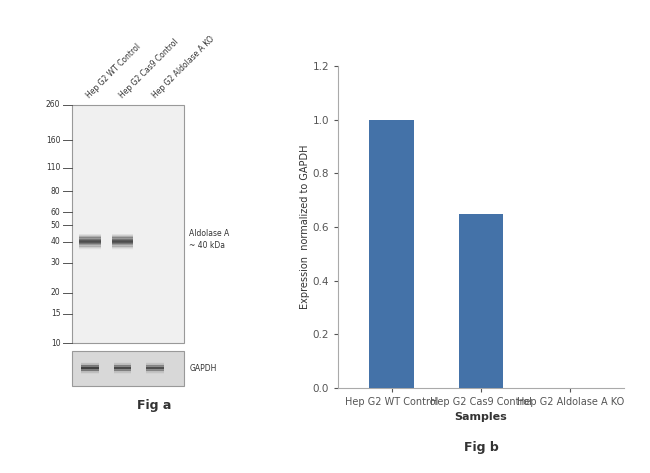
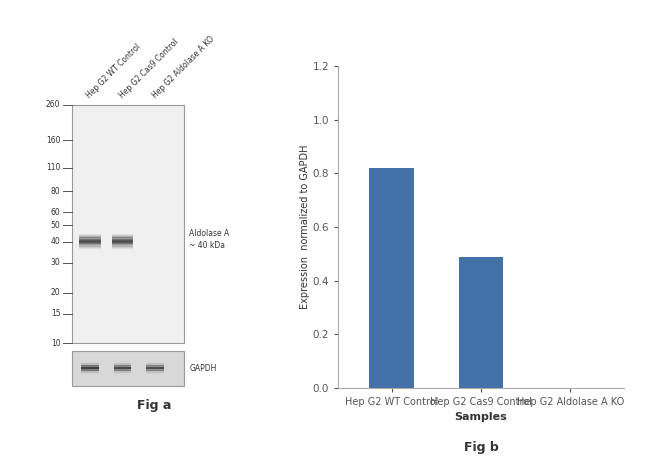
Hep G2 WT Control: 1.00 -> 0.82
Hep G2 Cas9 Control: 0.65 -> 0.49
